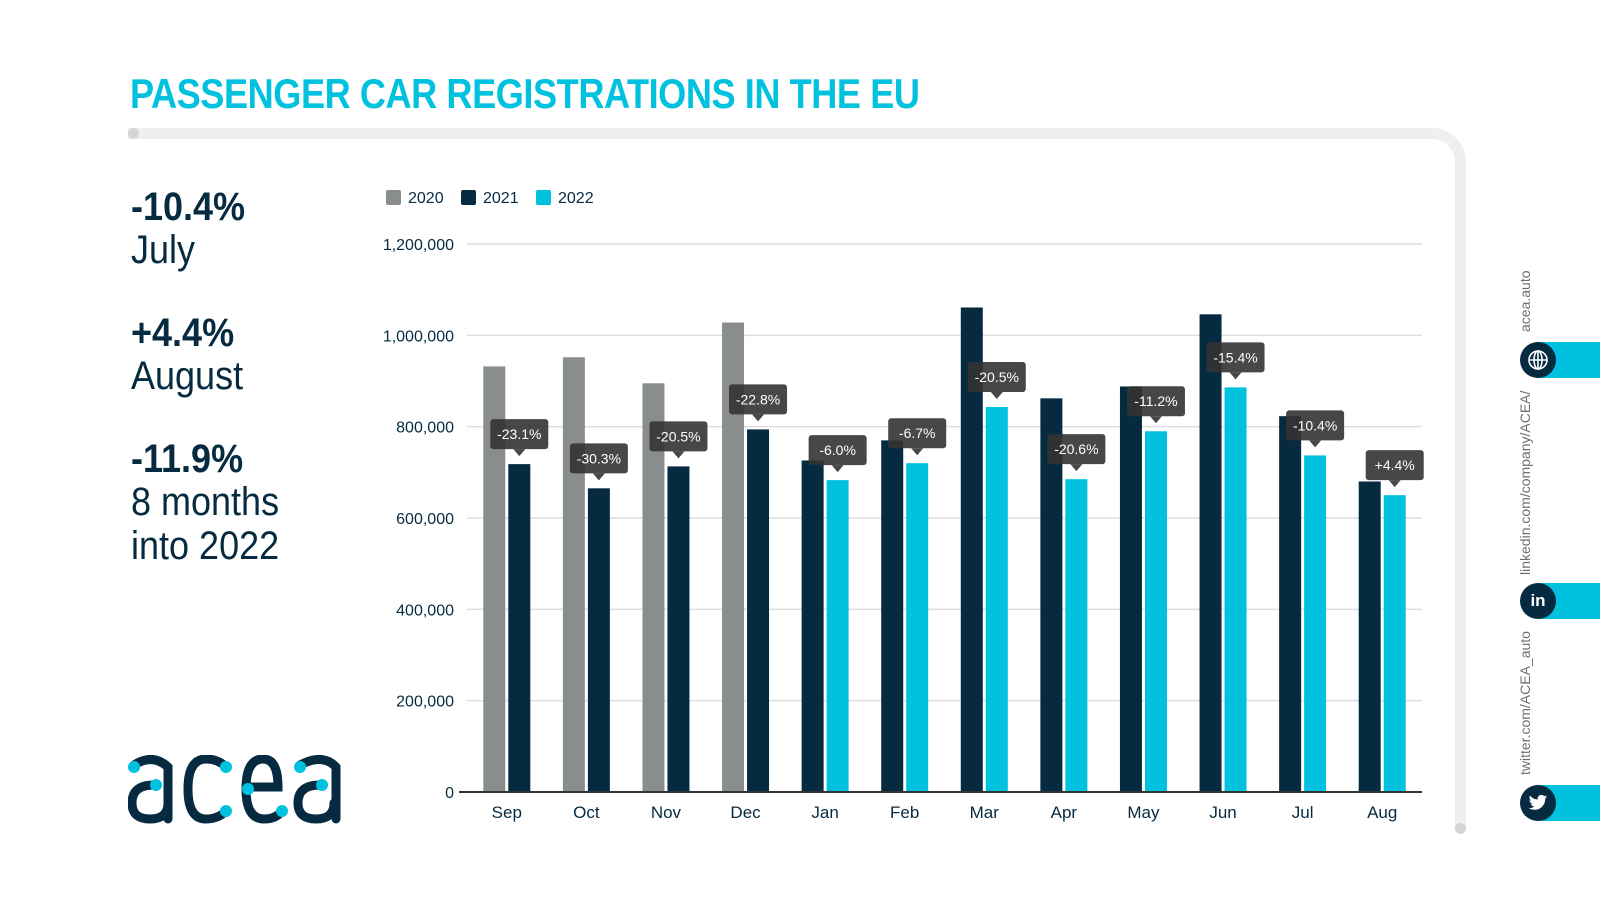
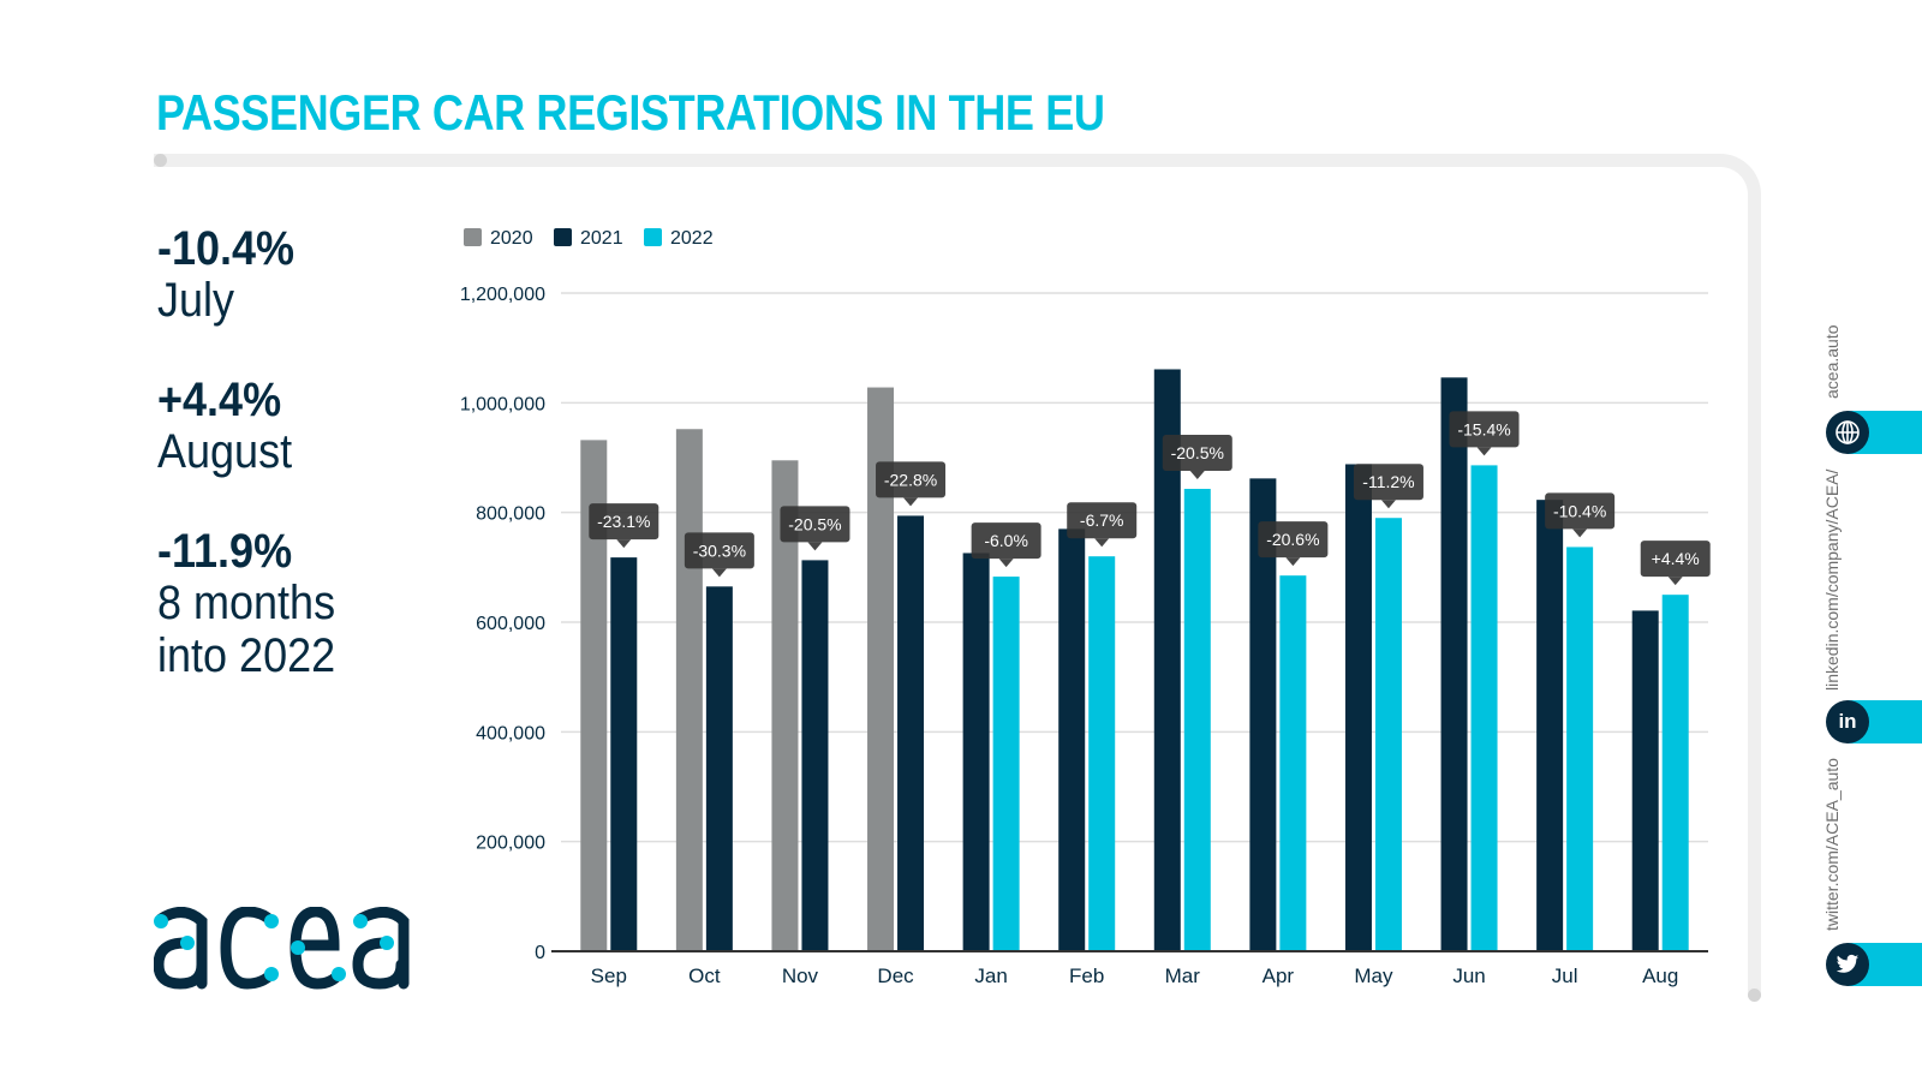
2021/Aug: 680000 -> 620000
